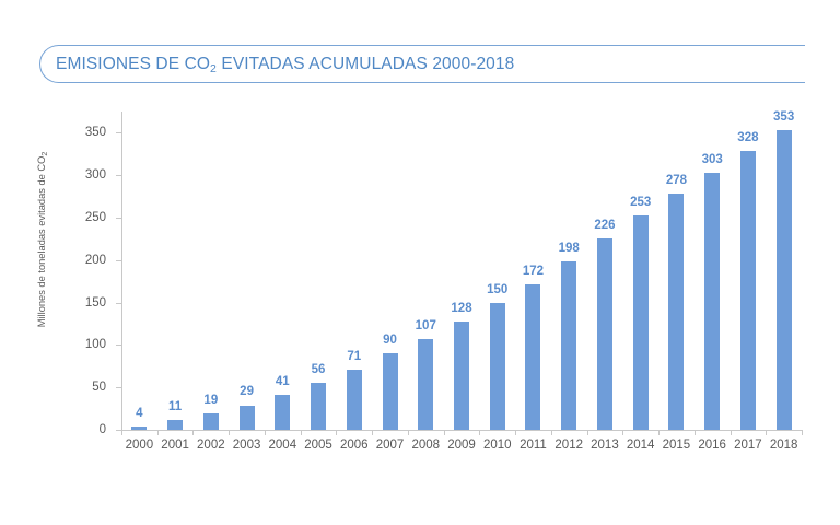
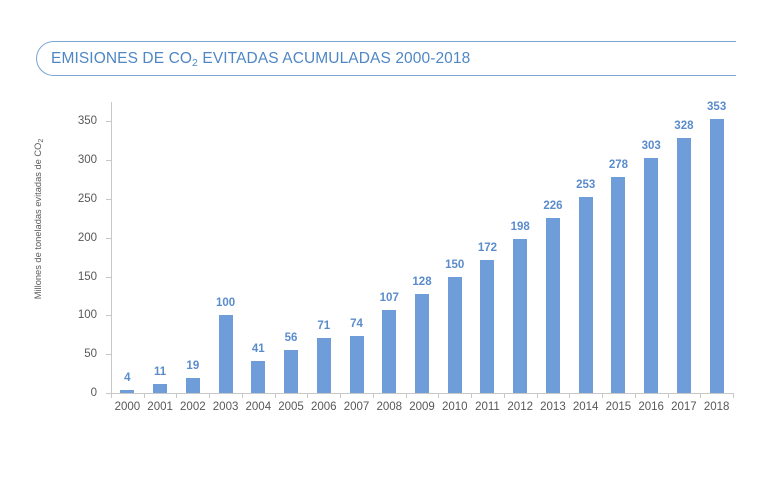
2003: 29 -> 100
2007: 90 -> 74
